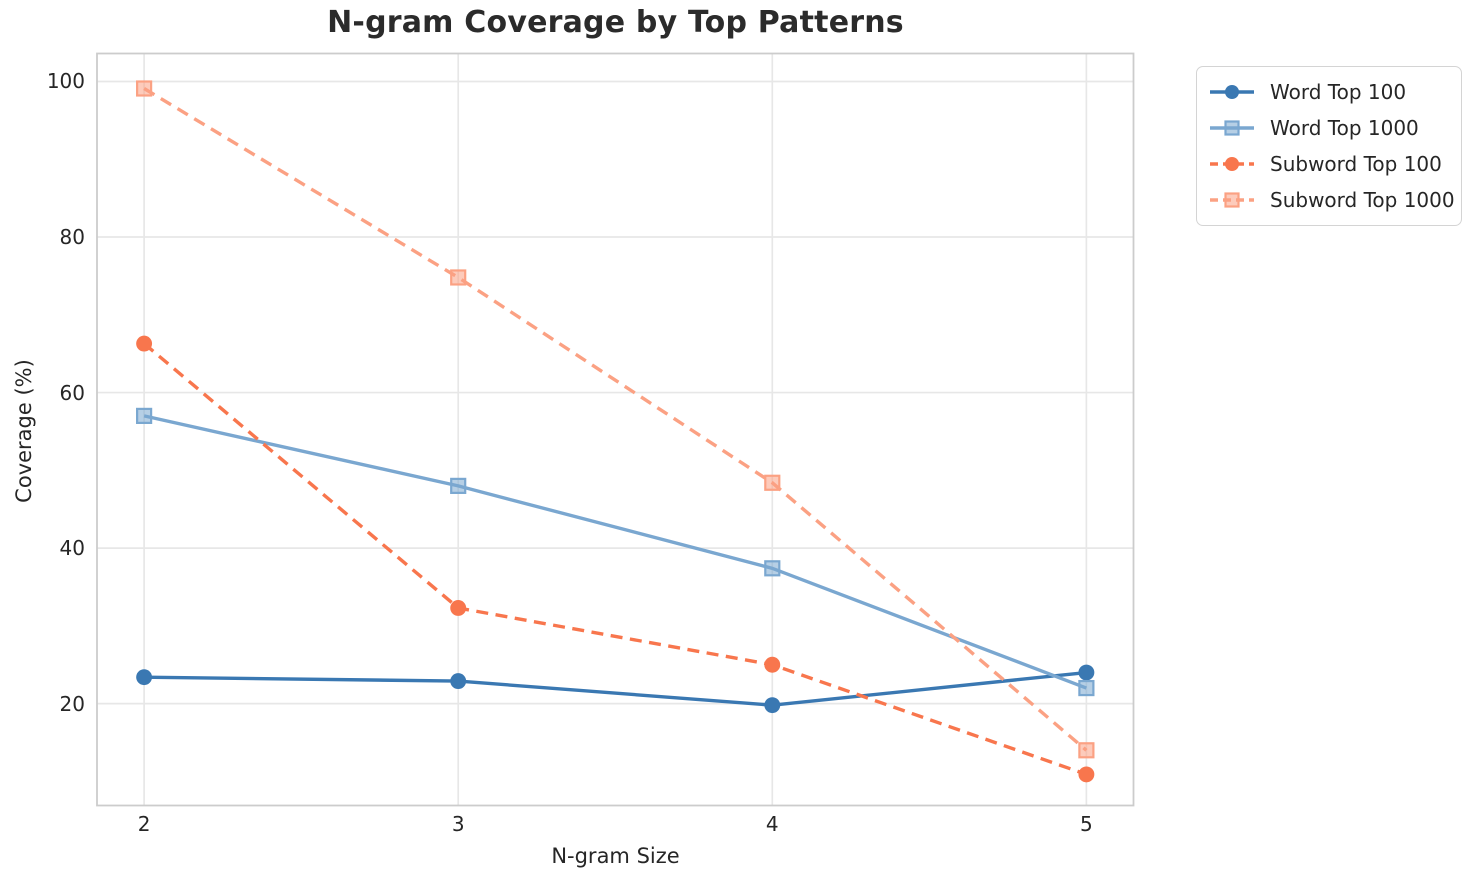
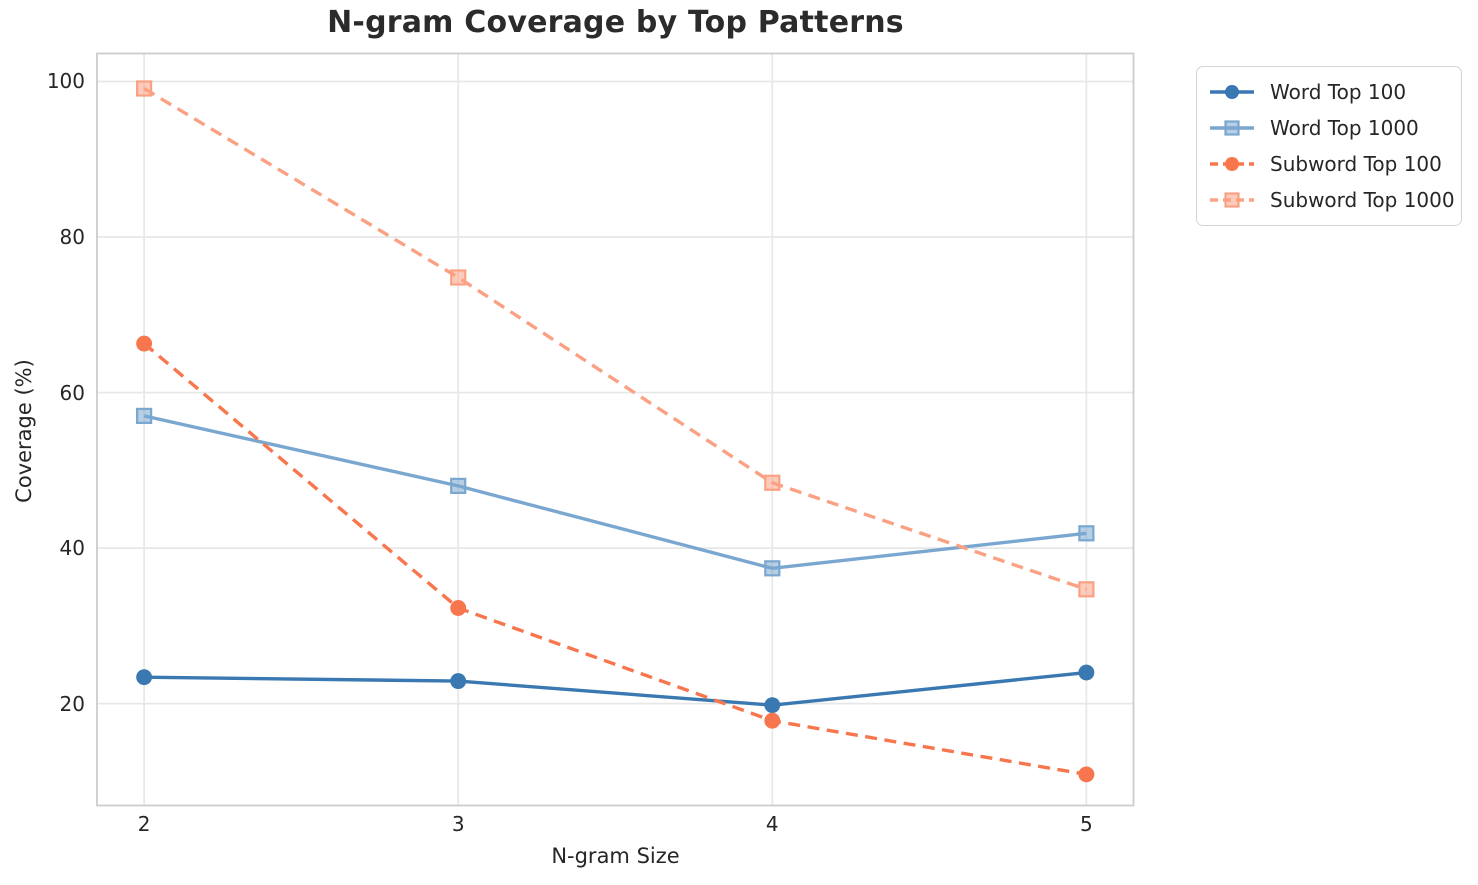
Subword Top 100/4: 25 -> 18
Word Top 1000/5: 22 -> 42
Subword Top 1000/5: 14 -> 35
